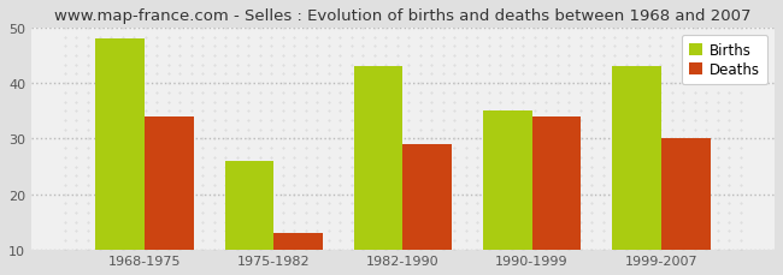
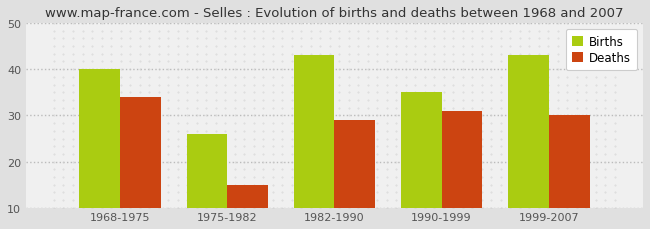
Births/1968-1975: 48 -> 40
Deaths/1975-1982: 13 -> 15
Deaths/1990-1999: 34 -> 31
